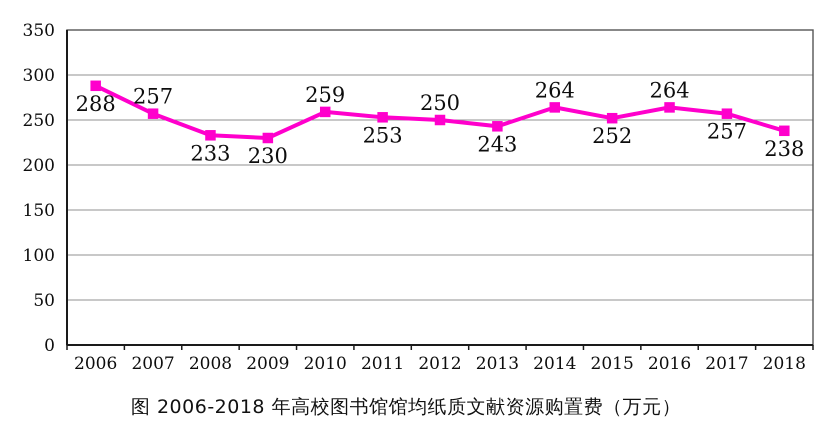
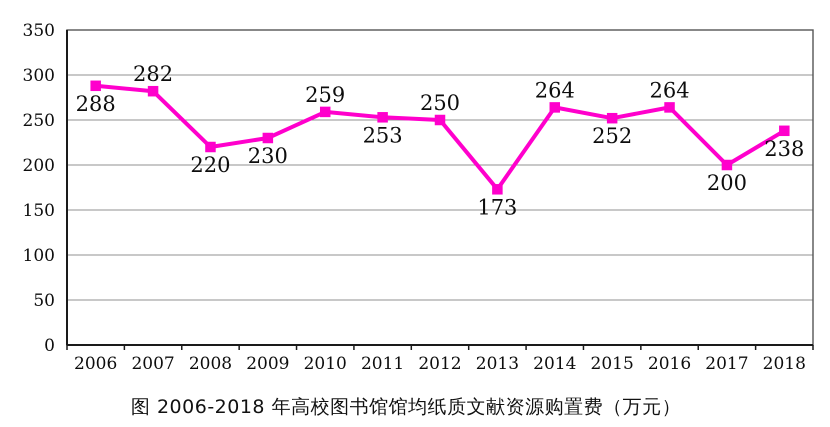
2007: 257 -> 282
2008: 233 -> 220
2013: 243 -> 173
2017: 257 -> 200
